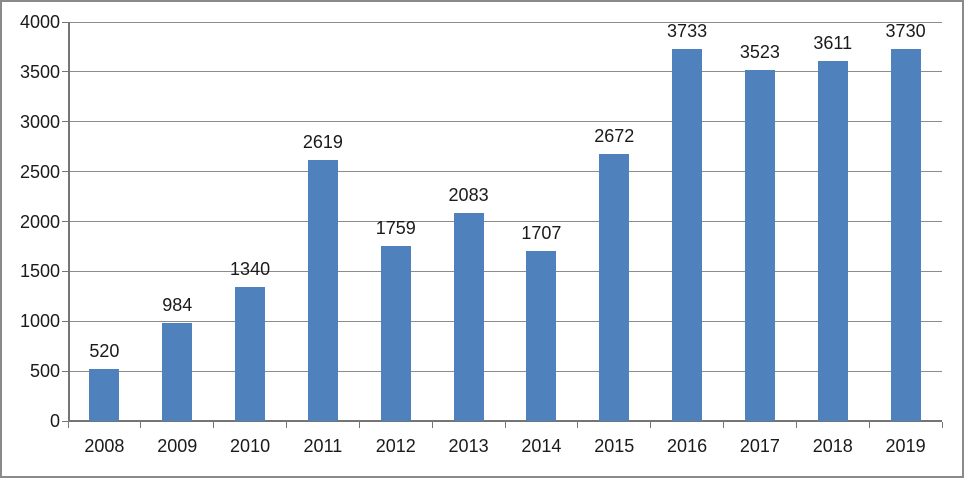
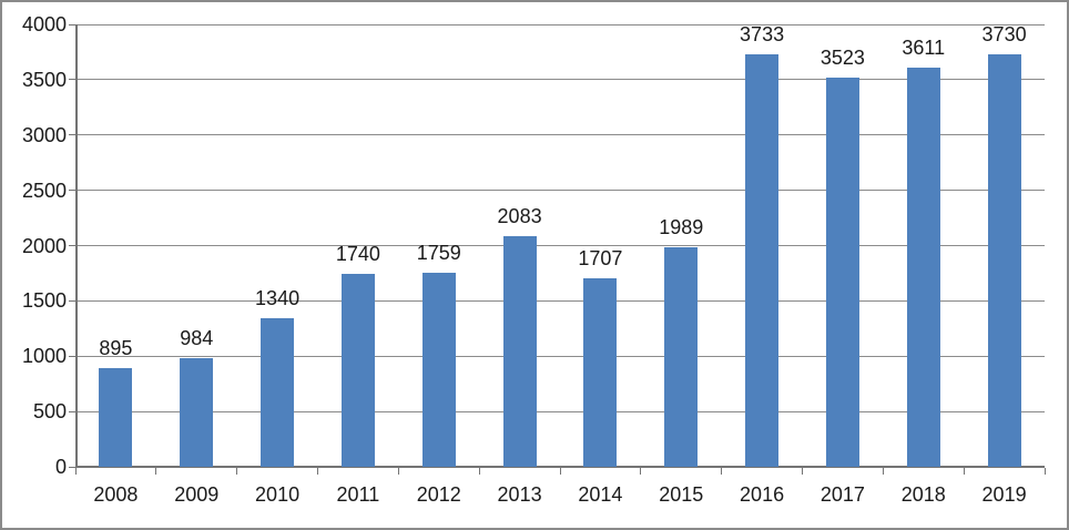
2008: 520 -> 895
2011: 2619 -> 1740
2015: 2672 -> 1989
